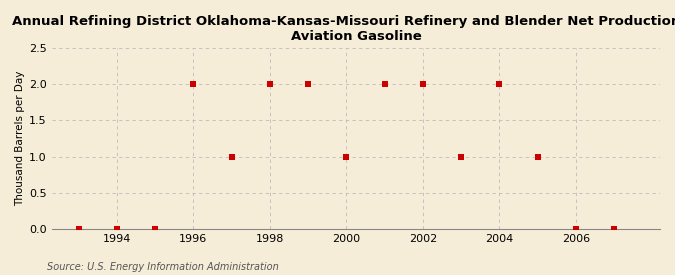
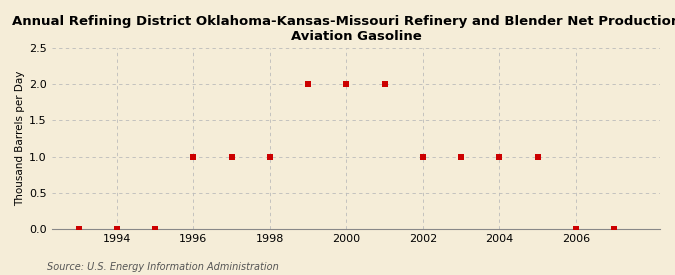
1996: 2 -> 1
1998: 2 -> 1
2000: 1 -> 2
2002: 2 -> 1
2004: 2 -> 1
